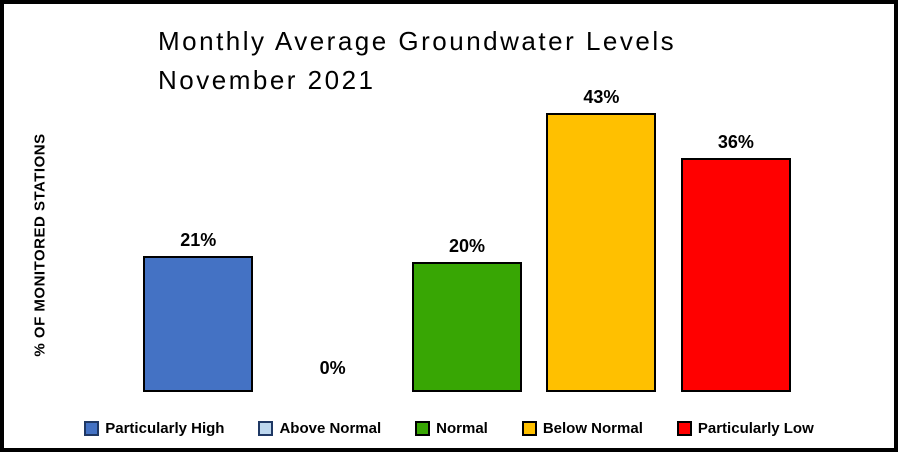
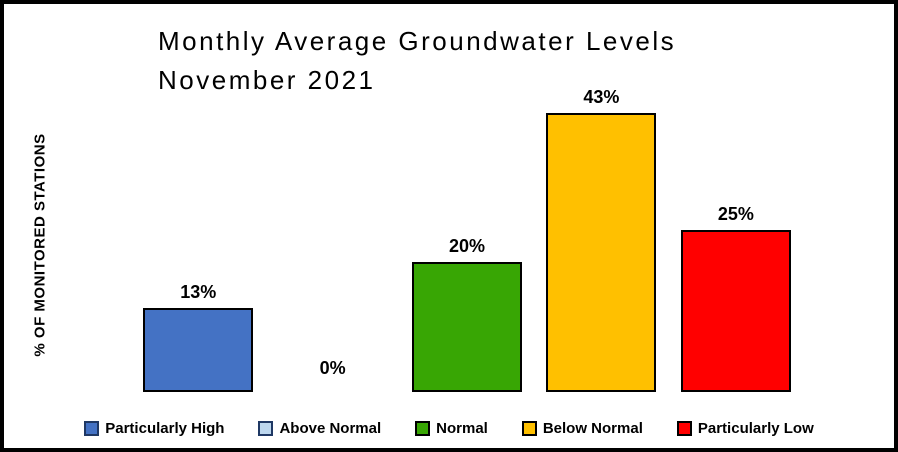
Particularly High: 21% -> 13%
Particularly Low: 36% -> 25%
